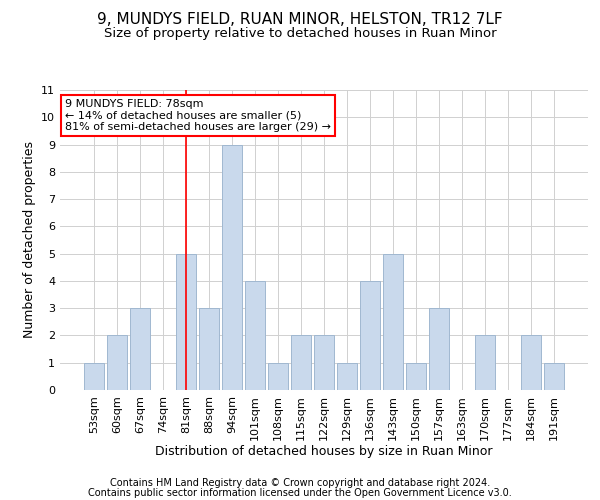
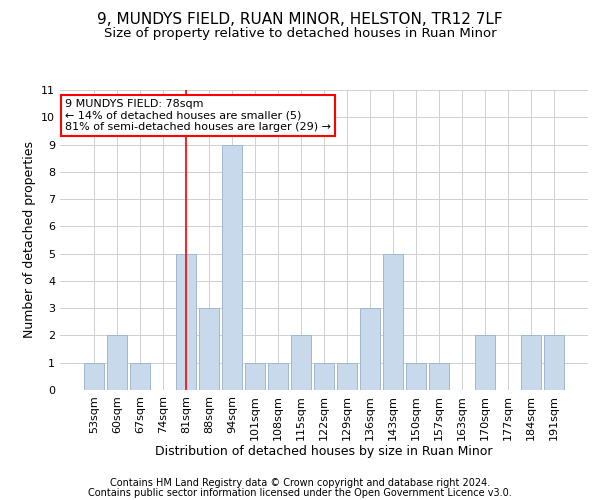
67sqm: 3 -> 1
101sqm: 4 -> 1
122sqm: 2 -> 1
136sqm: 4 -> 3
157sqm: 3 -> 1
191sqm: 1 -> 2
